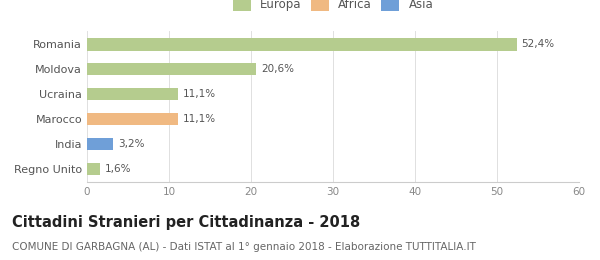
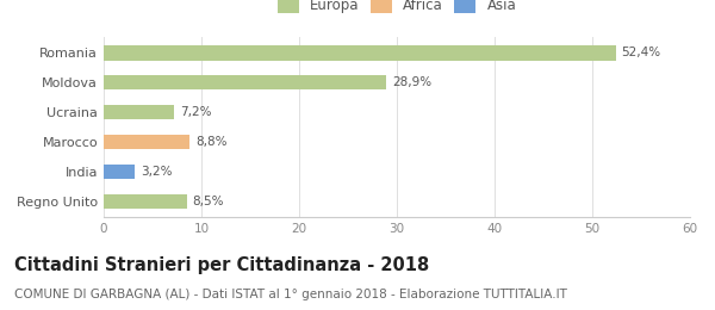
Moldova: 20,6% -> 28,9%
Ucraina: 11,1% -> 7,2%
Marocco: 11,1% -> 8,8%
Regno Unito: 1,6% -> 8,5%
